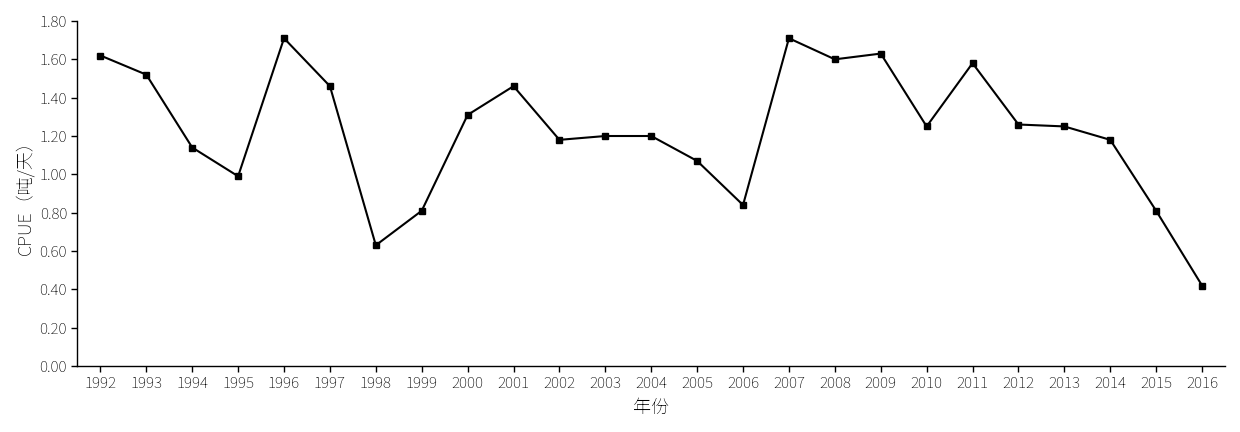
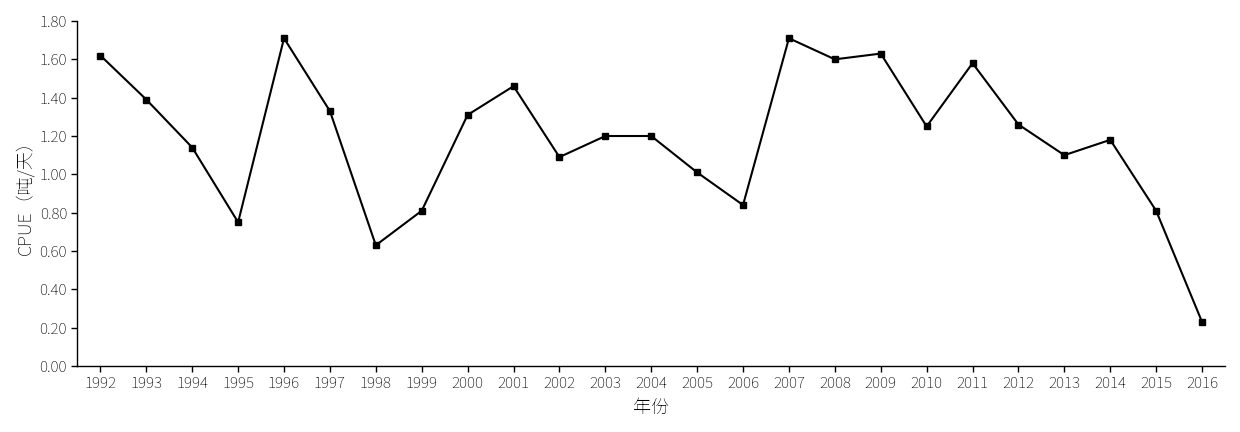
1993: 1.52 -> 1.39
1995: 0.99 -> 0.75
1997: 1.46 -> 1.33
2002: 1.18 -> 1.09
2005: 1.07 -> 1.01
2013: 1.25 -> 1.10
2016: 0.42 -> 0.23
